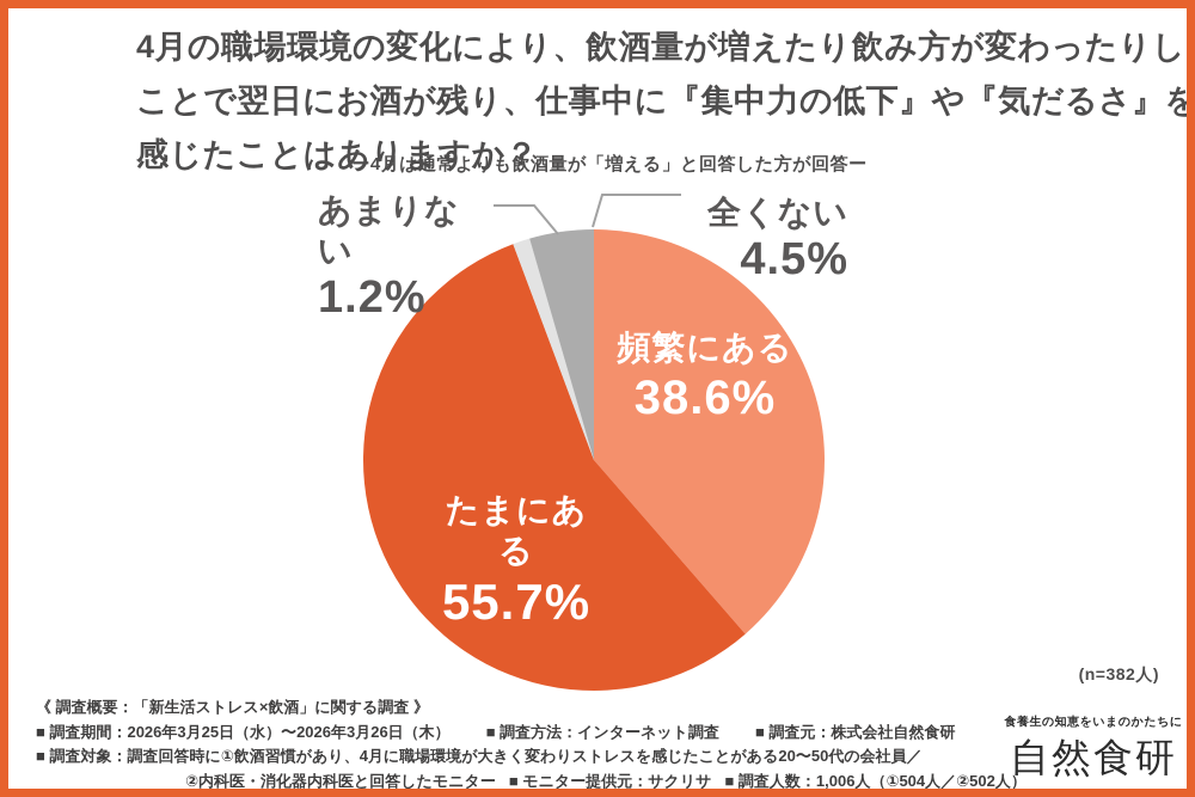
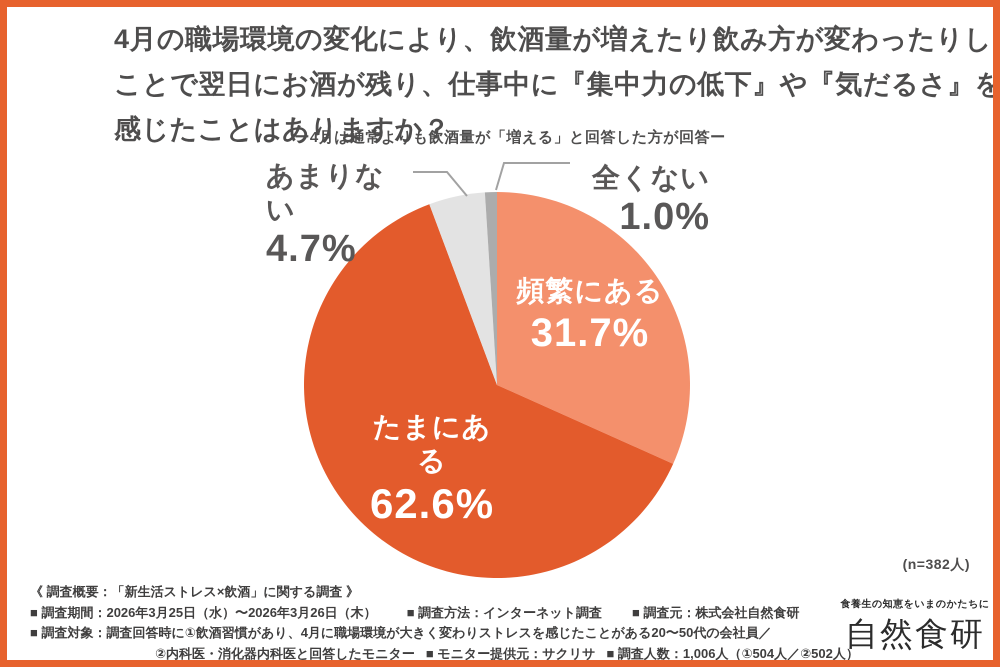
頻繁にある: 38.6% -> 31.7%
たまにある: 55.7% -> 62.6%
あまりない: 1.2% -> 4.7%
全くない: 4.5% -> 1.0%
